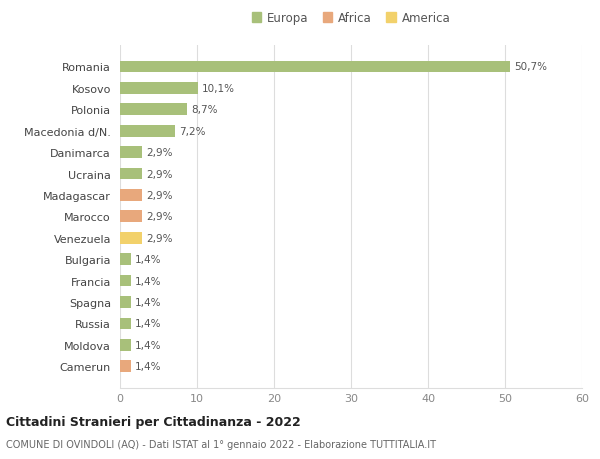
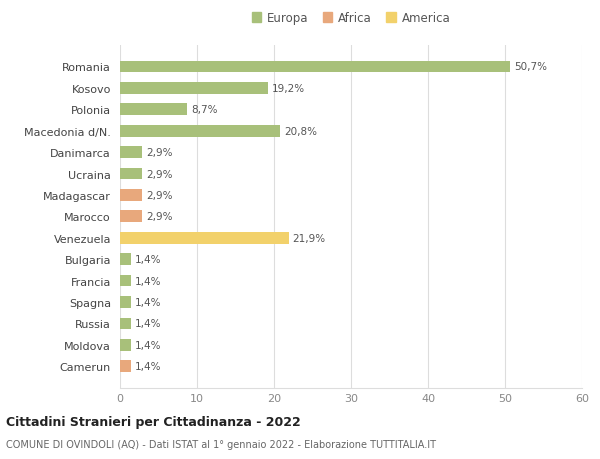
Kosovo: 10,1% -> 19,2%
Macedonia d/N.: 7,2% -> 20,8%
Venezuela: 2,9% -> 21,9%
